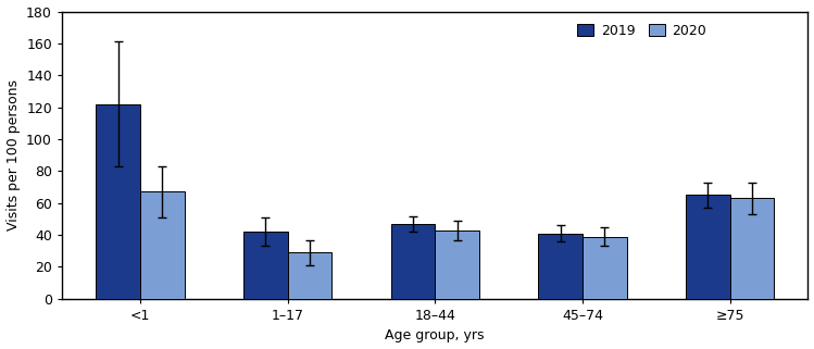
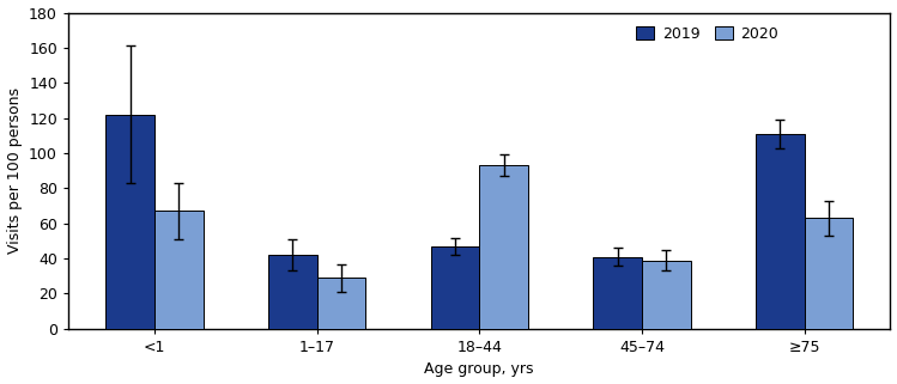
2020/18–44: 43 -> 93
2019/≥75: 65 -> 111
